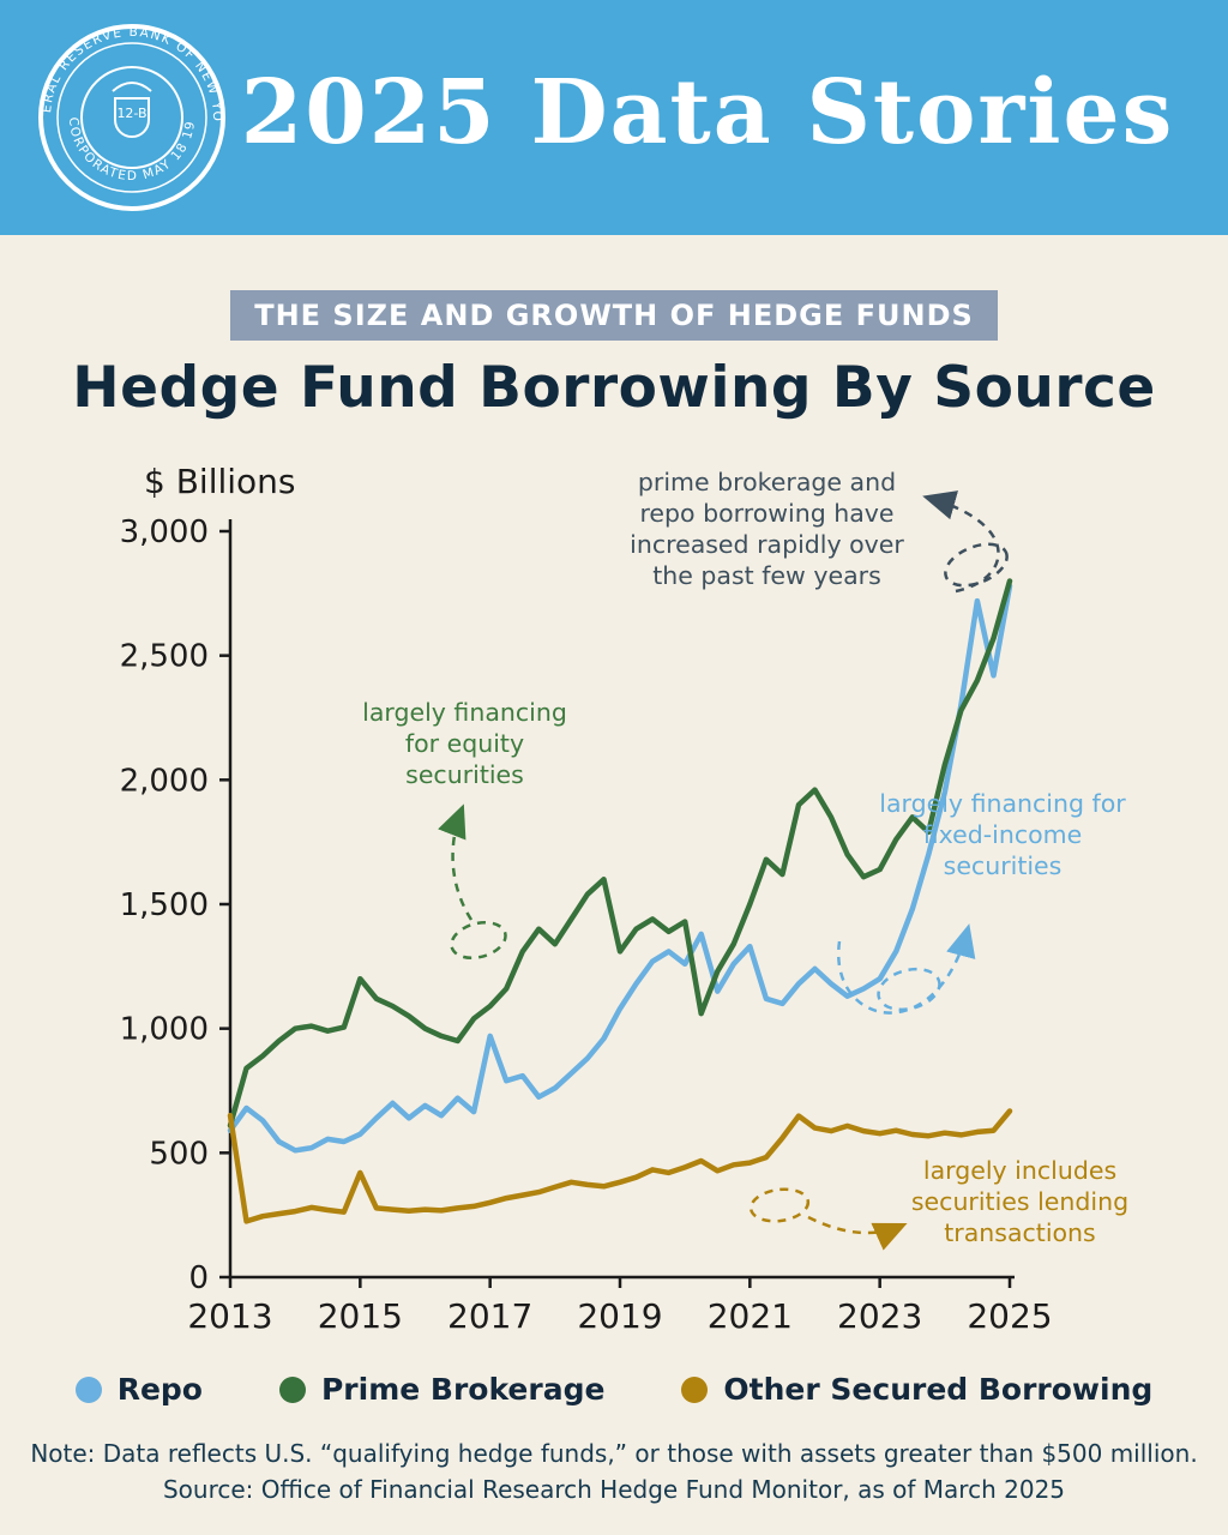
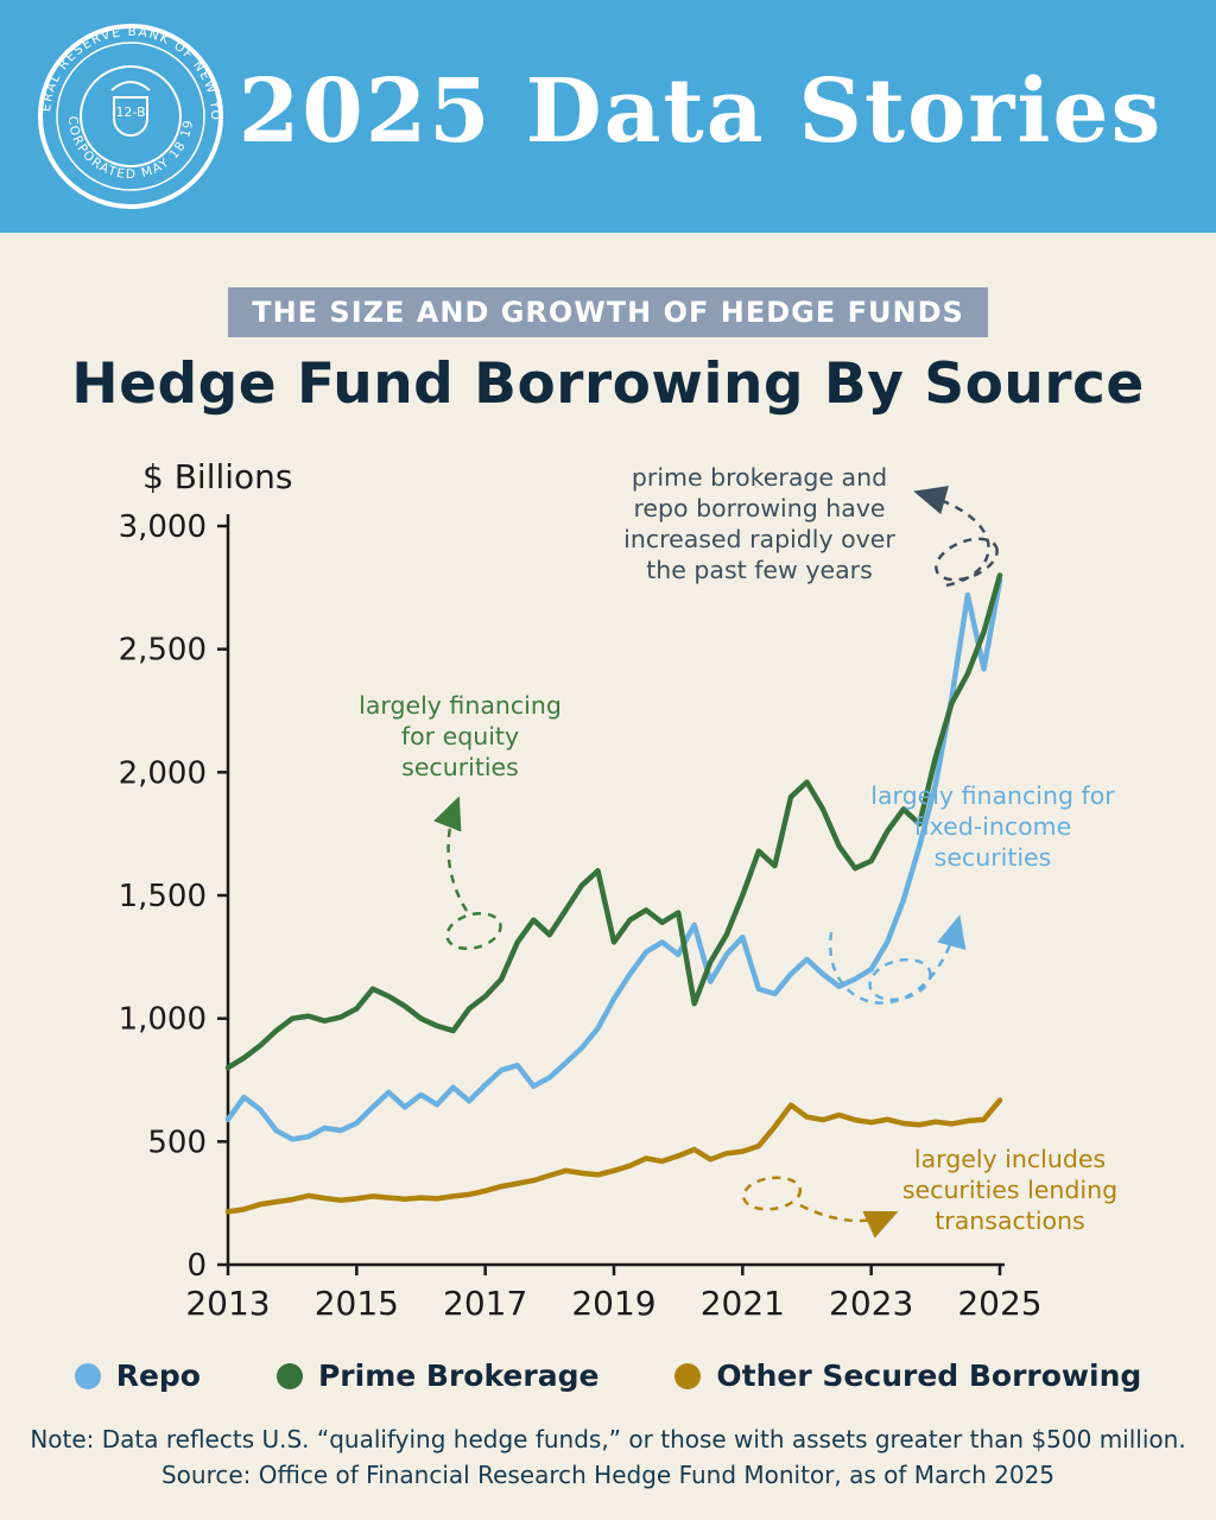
Prime Brokerage/2013: 610 -> 800
Other Secured Borrowing/2013: 650 -> 220
Prime Brokerage/2015: 1200 -> 1040
Other Secured Borrowing/2015: 420 -> 270
Repo/2017: 970 -> 730
